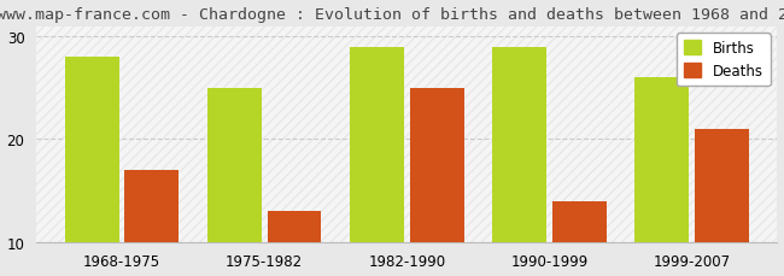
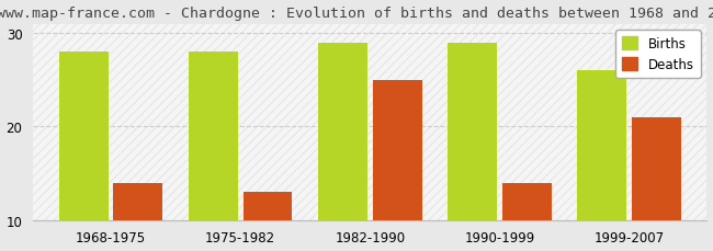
Deaths/1968-1975: 17 -> 14
Births/1975-1982: 25 -> 28
